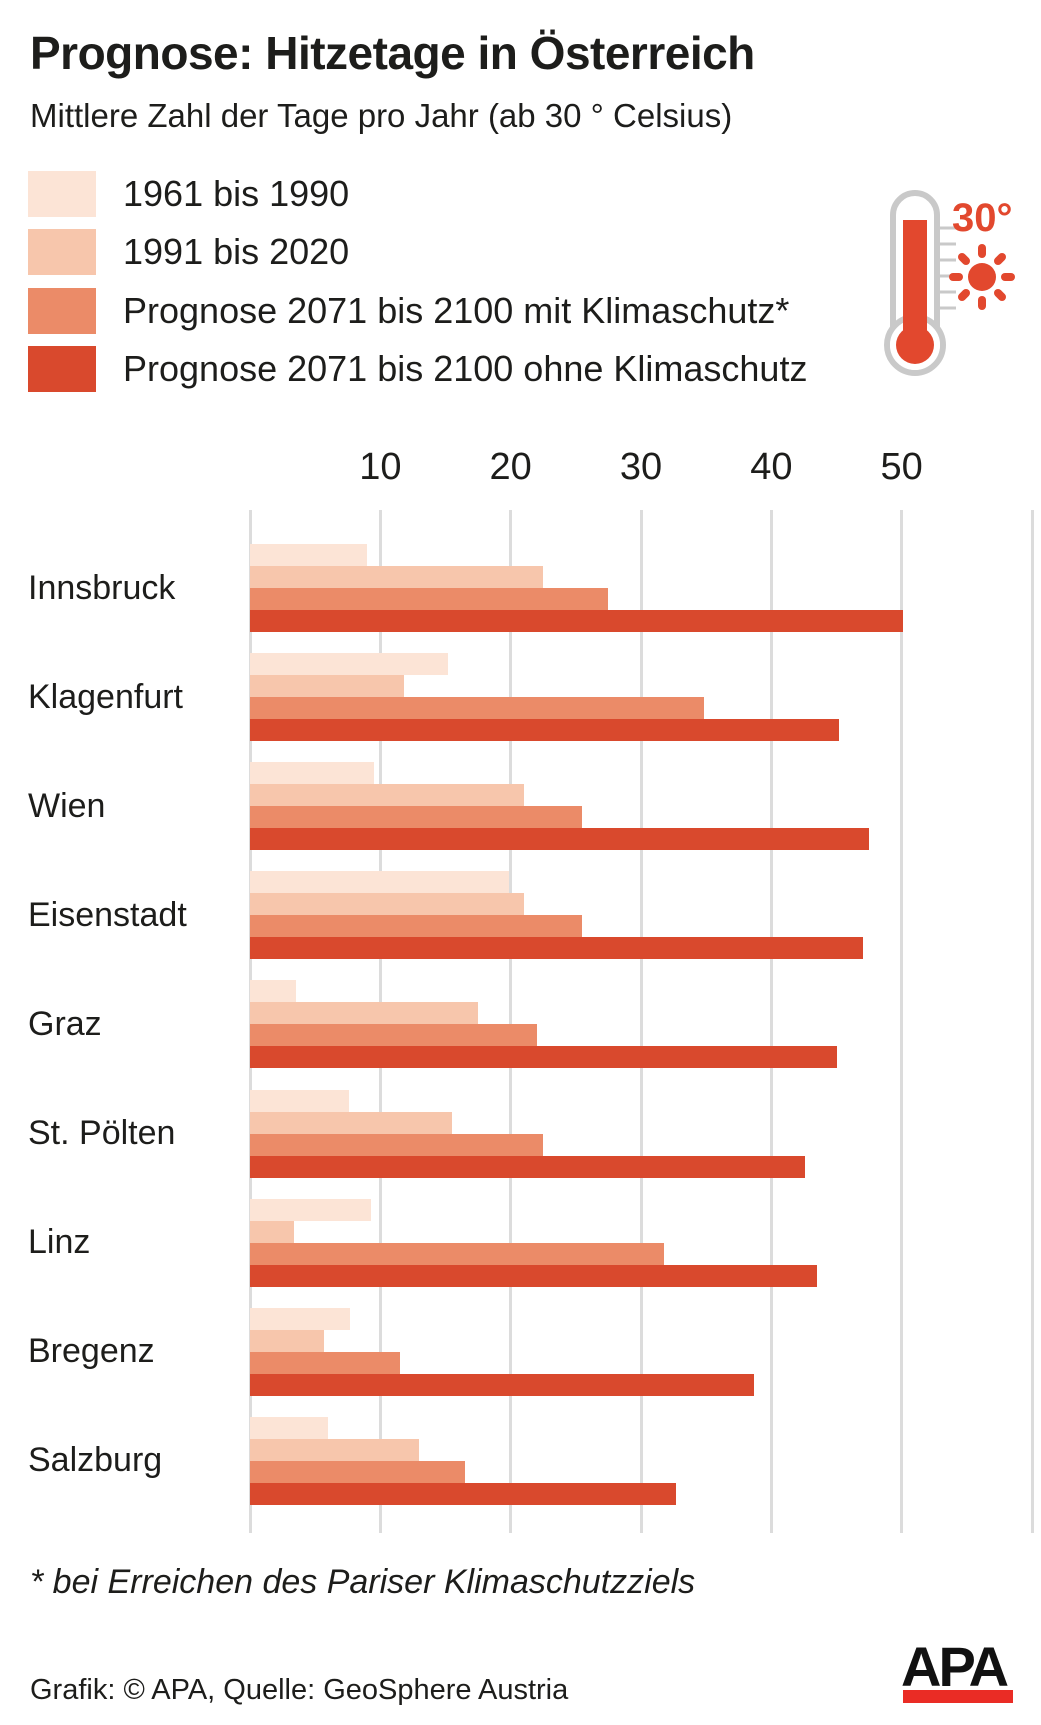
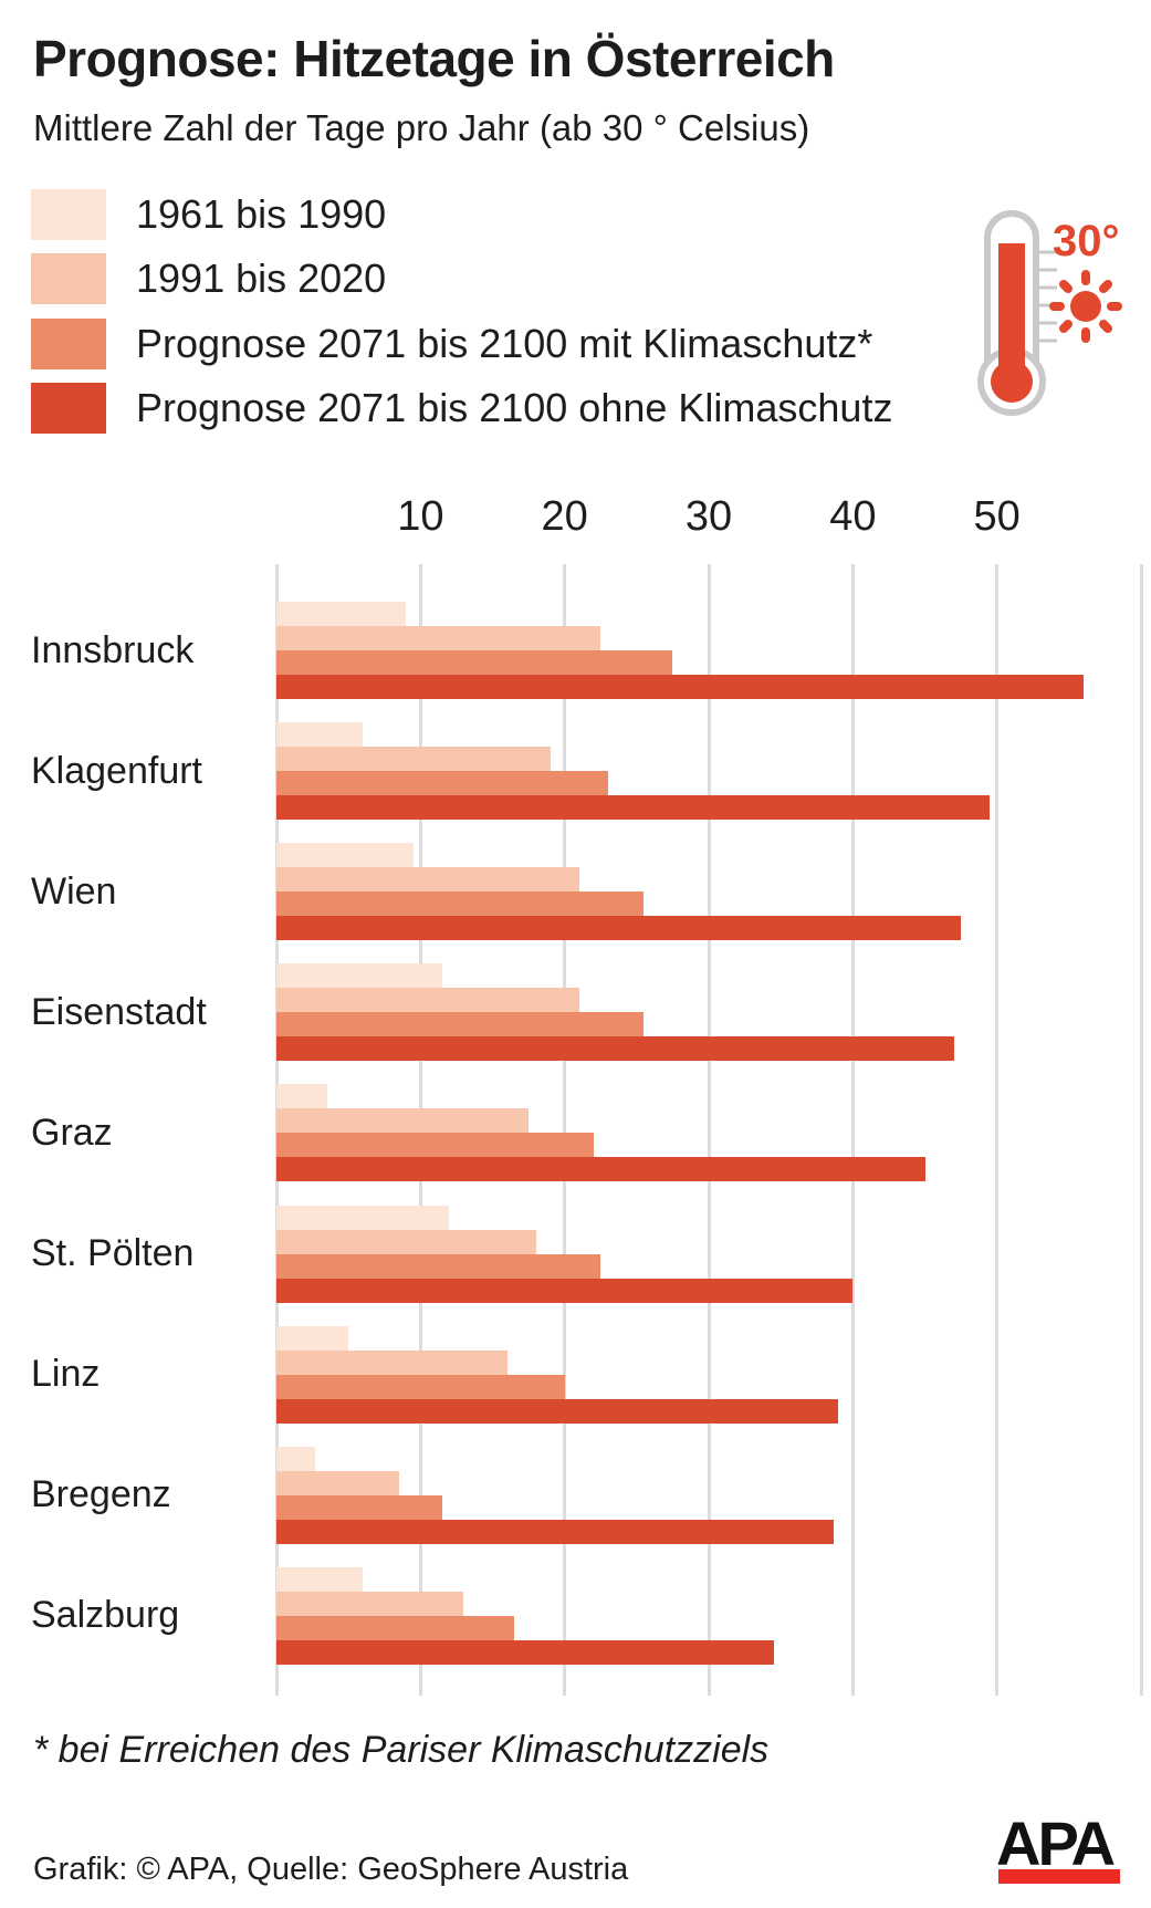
Prognose 2071 bis 2100 ohne Klimaschutz/Innsbruck: 50.1 -> 56.0
1961 bis 1990/Klagenfurt: 15.2 -> 6.0
1991 bis 2020/Klagenfurt: 11.8 -> 19.0
Prognose 2071 bis 2100 mit Klimaschutz*/Klagenfurt: 34.8 -> 23.0
Prognose 2071 bis 2100 ohne Klimaschutz/Klagenfurt: 45.2 -> 49.5
1961 bis 1990/Eisenstadt: 19.9 -> 11.5
1961 bis 1990/St. Pölten: 7.6 -> 12.0
1991 bis 2020/St. Pölten: 15.5 -> 18.0
Prognose 2071 bis 2100 ohne Klimaschutz/St. Pölten: 42.6 -> 40.0
1961 bis 1990/Linz: 9.3 -> 5.0
1991 bis 2020/Linz: 3.4 -> 16.0
Prognose 2071 bis 2100 mit Klimaschutz*/Linz: 31.8 -> 20.0
Prognose 2071 bis 2100 ohne Klimaschutz/Linz: 43.5 -> 39.0
1961 bis 1990/Bregenz: 7.7 -> 2.7
1991 bis 2020/Bregenz: 5.7 -> 8.5
Prognose 2071 bis 2100 ohne Klimaschutz/Salzburg: 32.7 -> 34.5
